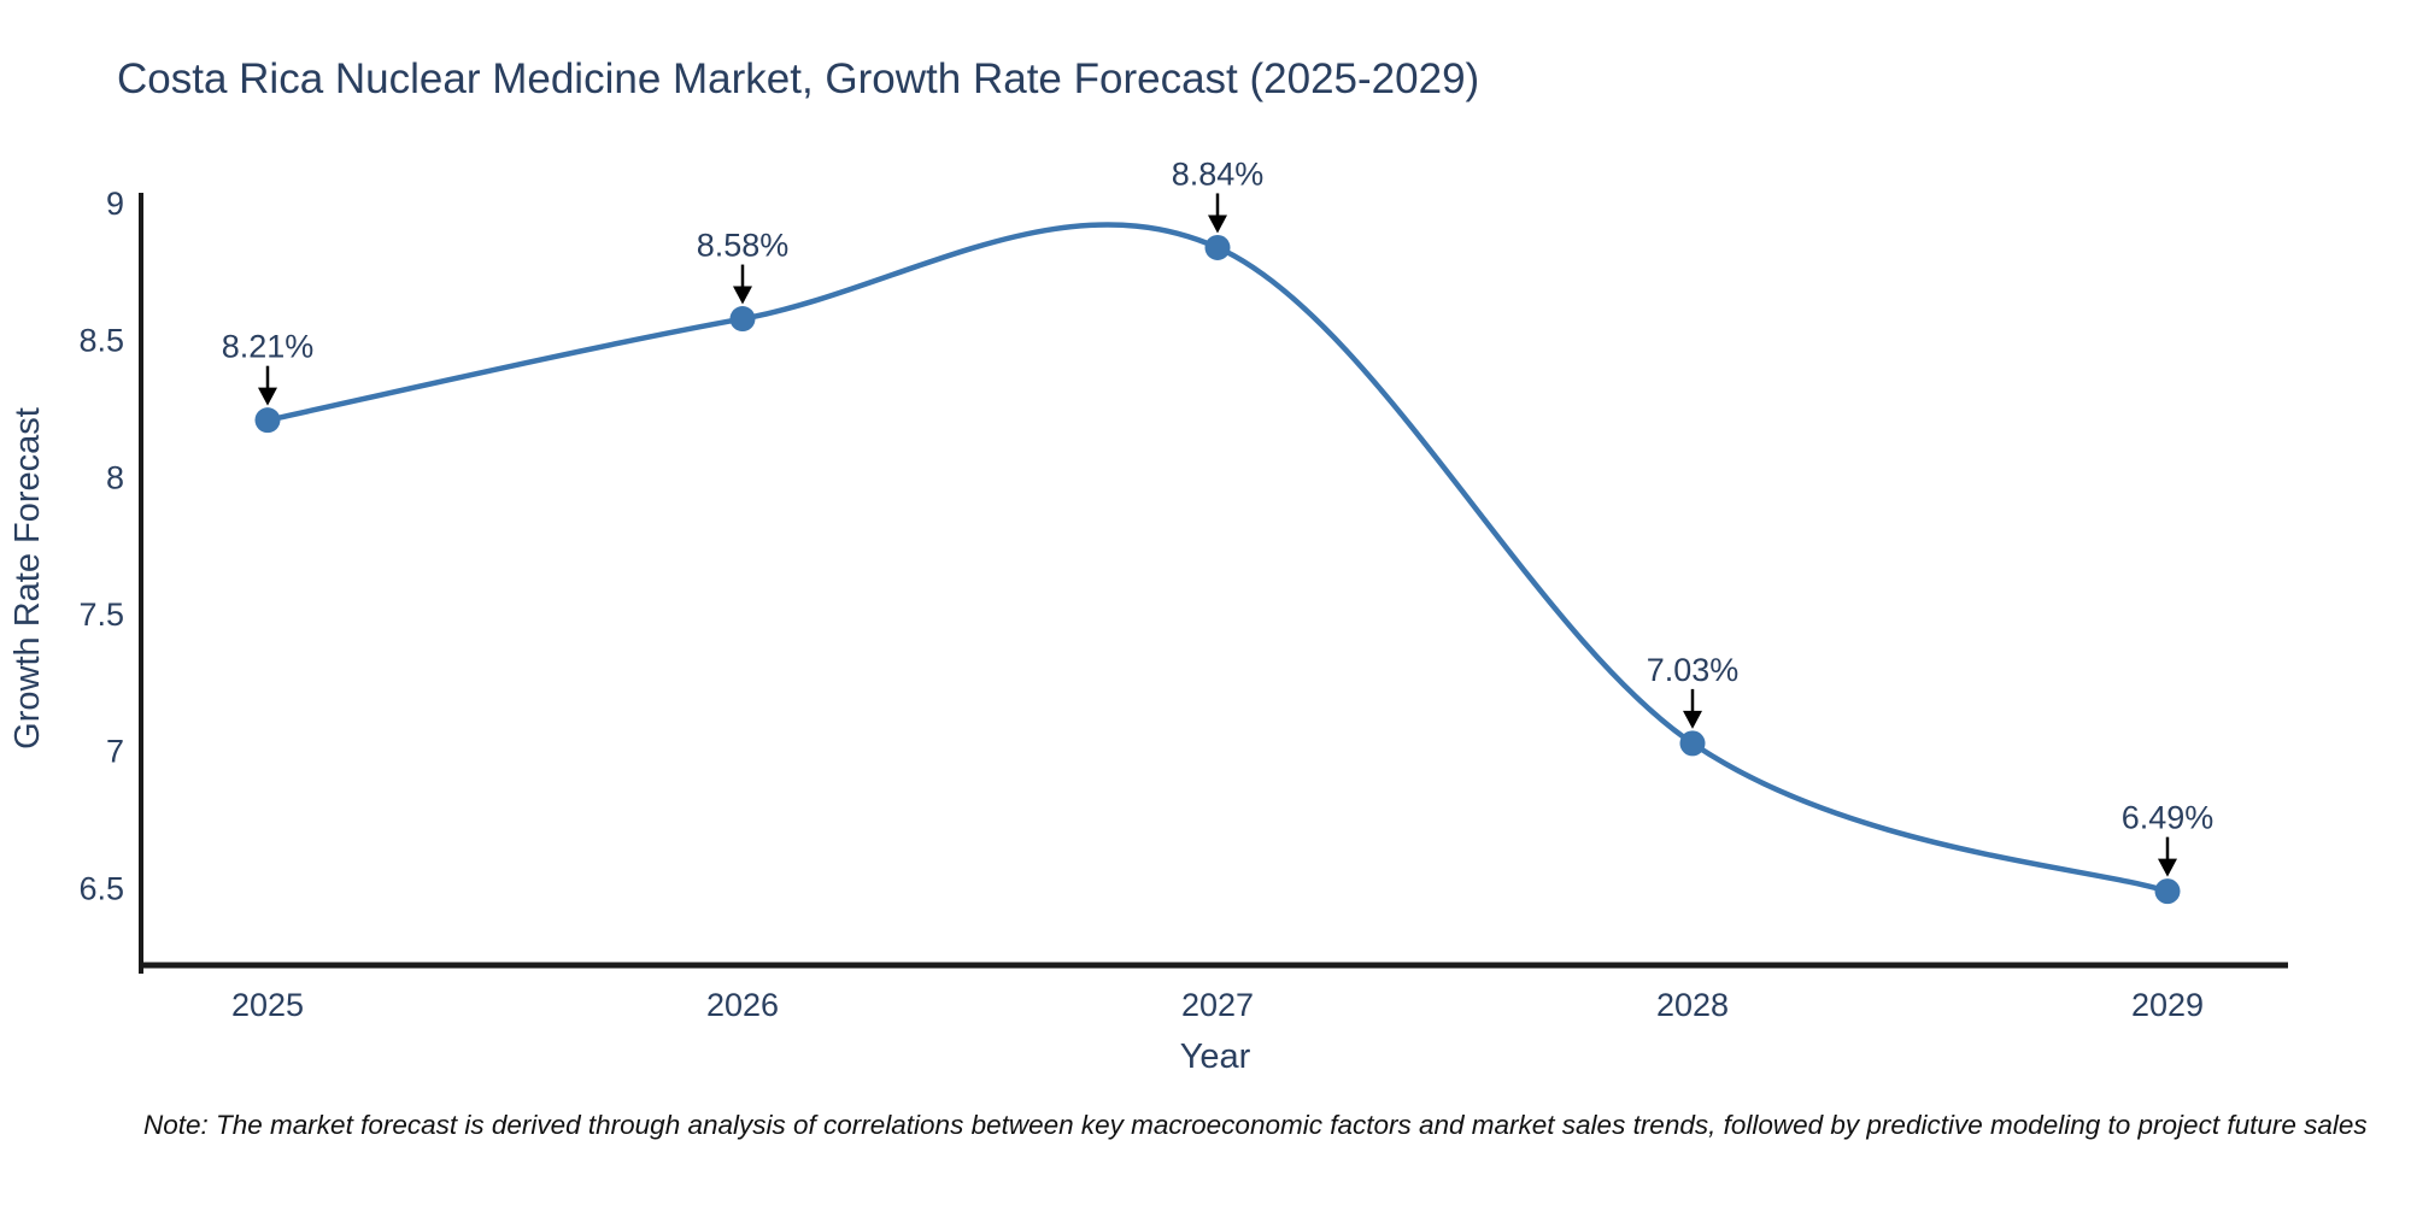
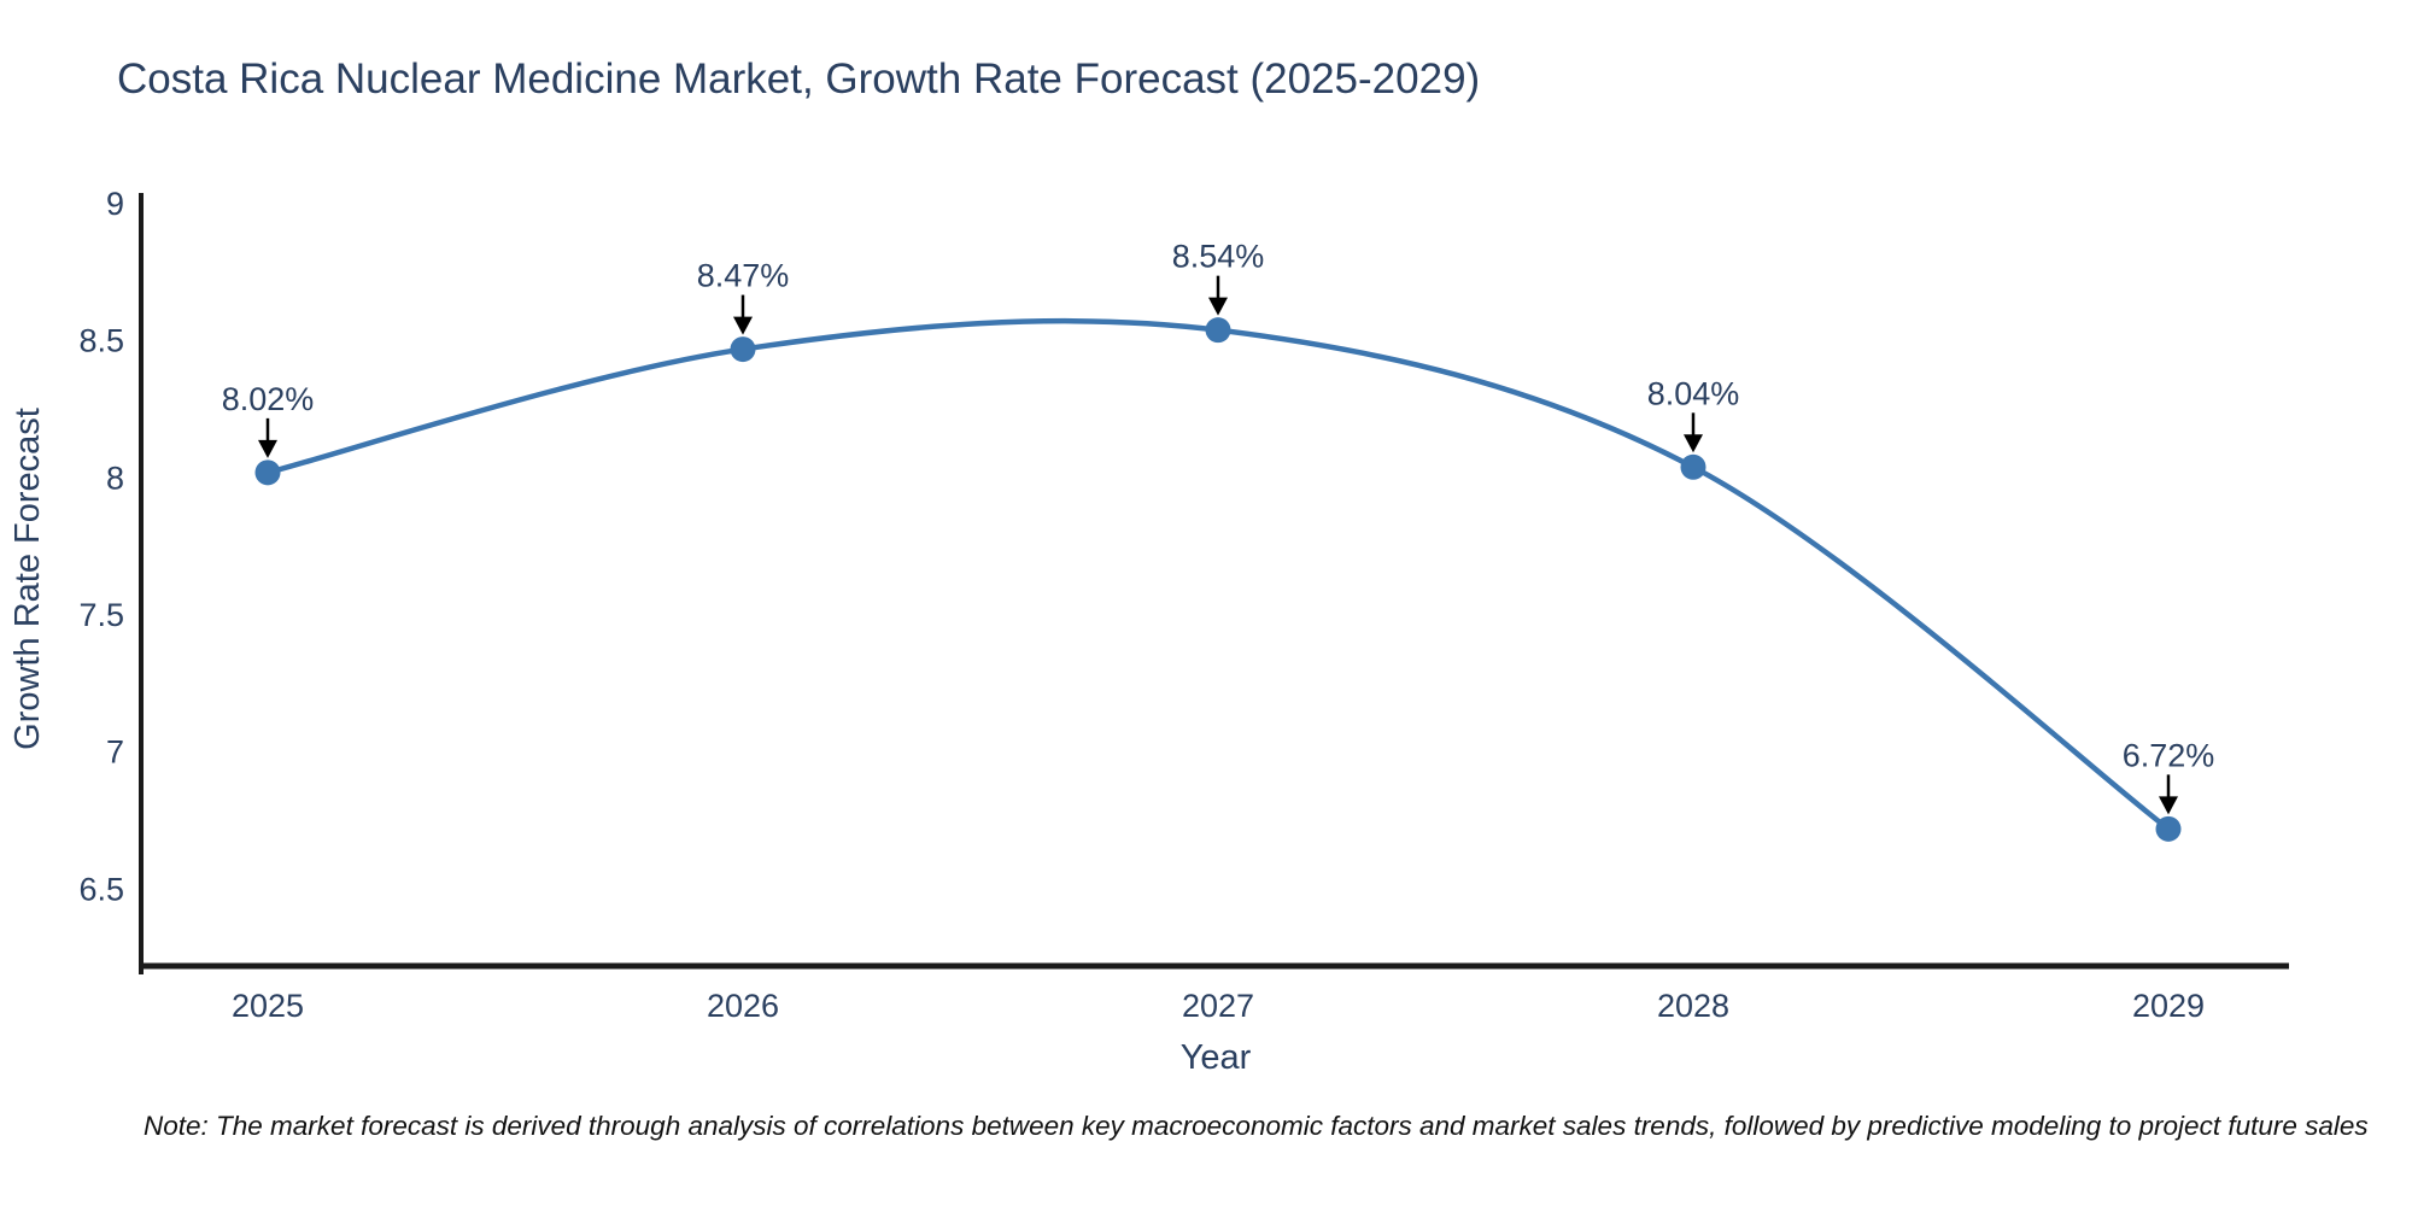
2025: 8.21% -> 8.02%
2026: 8.58% -> 8.47%
2027: 8.84% -> 8.54%
2028: 7.03% -> 8.04%
2029: 6.49% -> 6.72%
